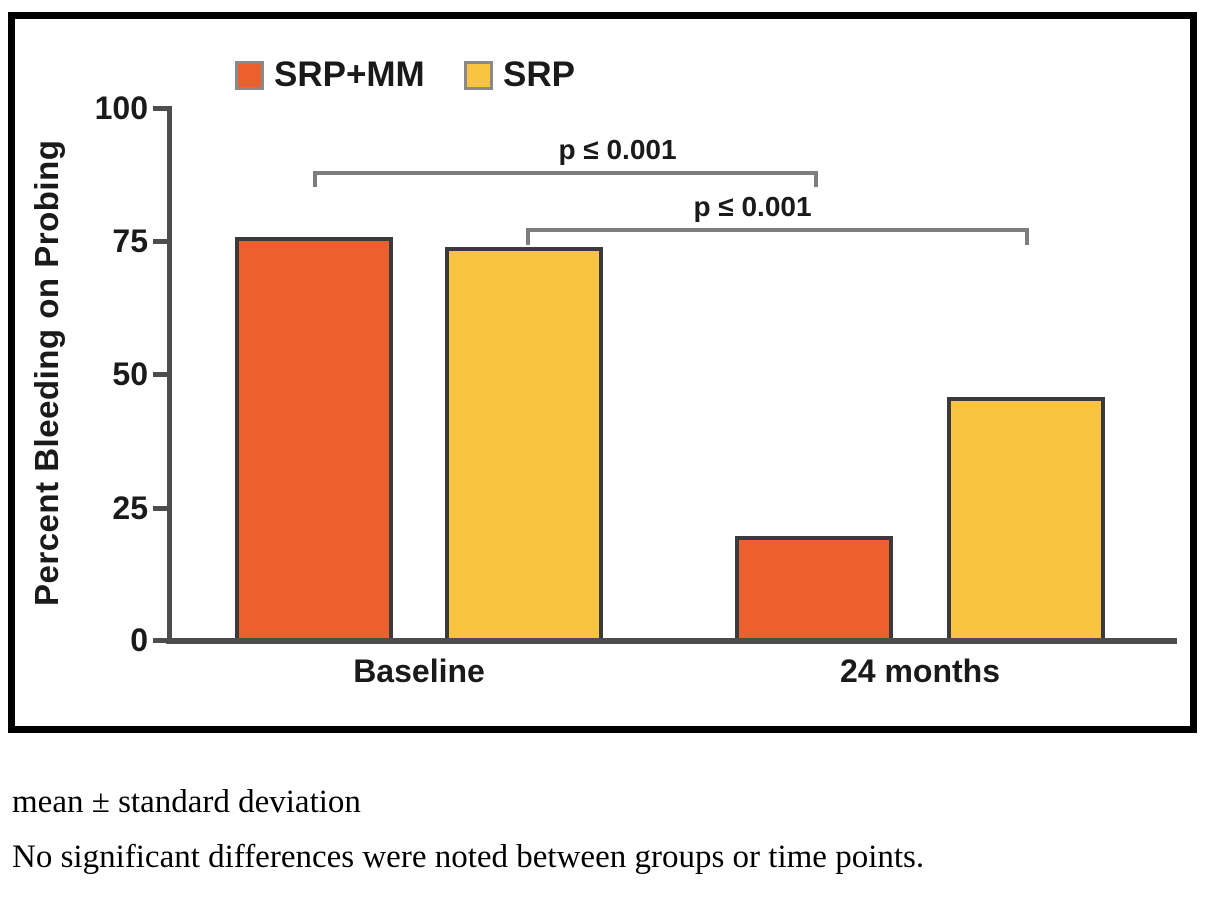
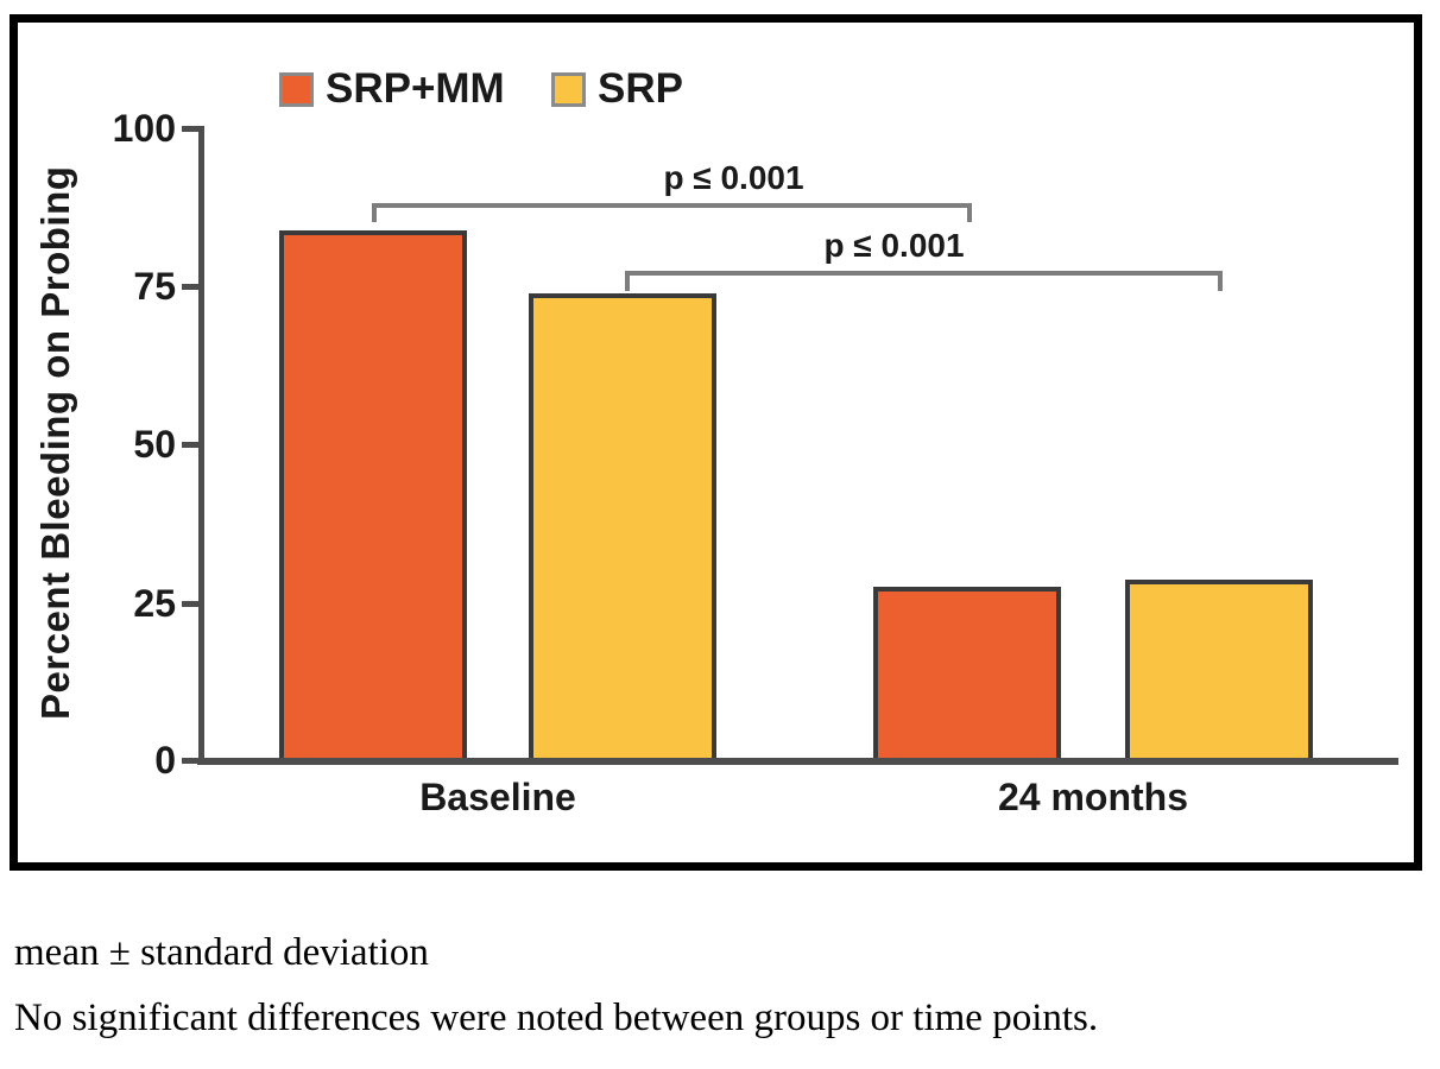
SRP+MM/Baseline: 75 -> 83
SRP+MM/24 months: 19 -> 27
SRP/24 months: 45 -> 28
